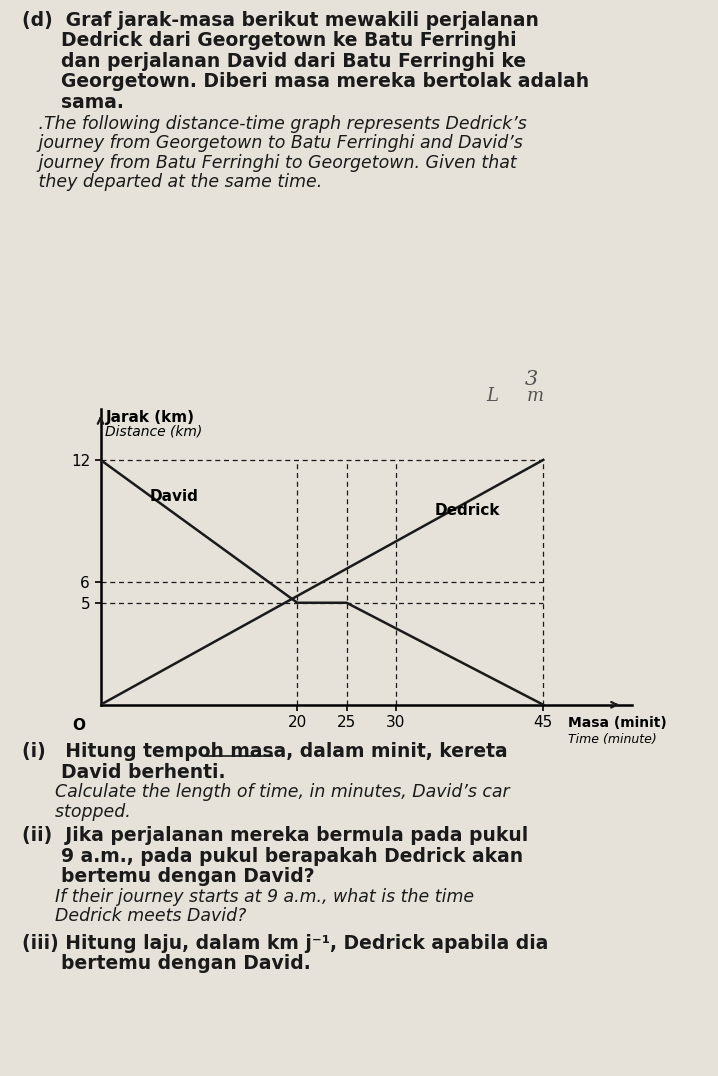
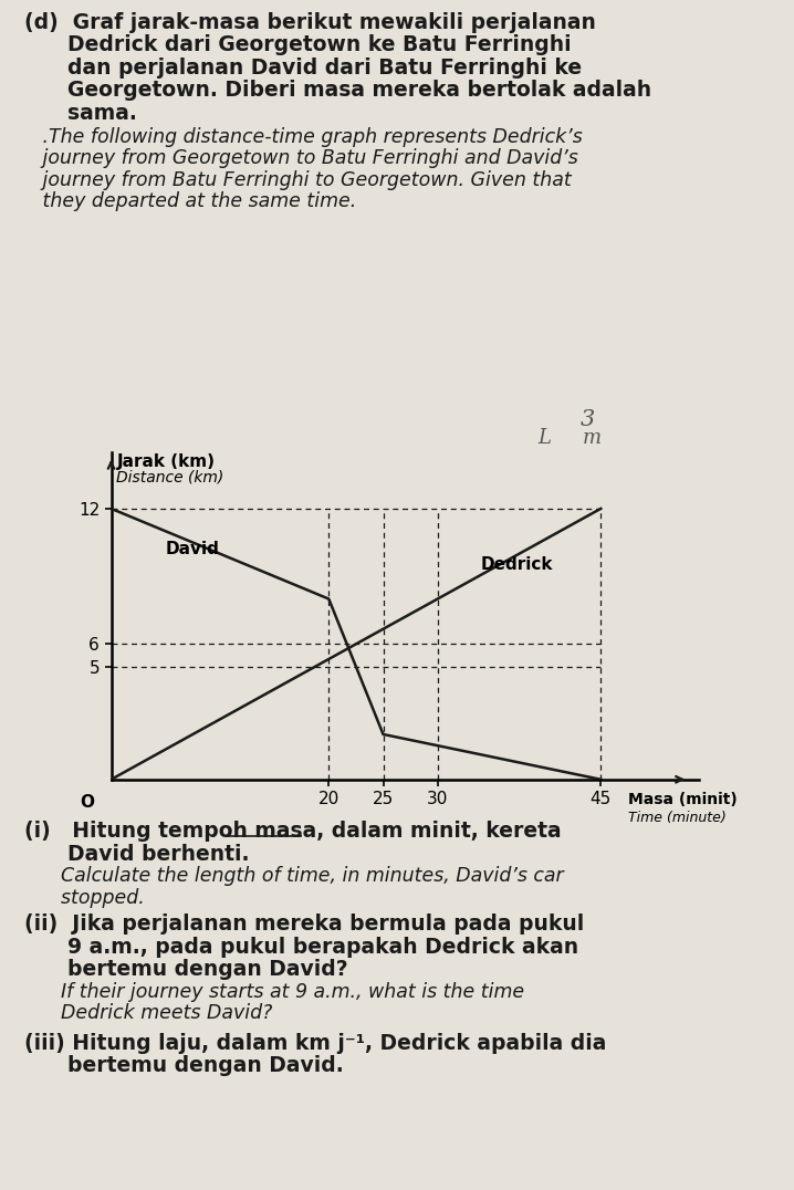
20: 5 -> 8
25: 5 -> 2
